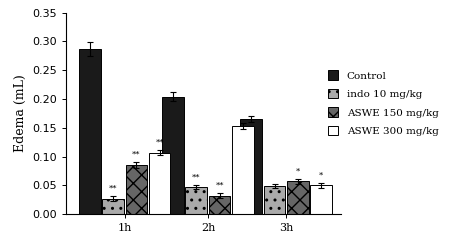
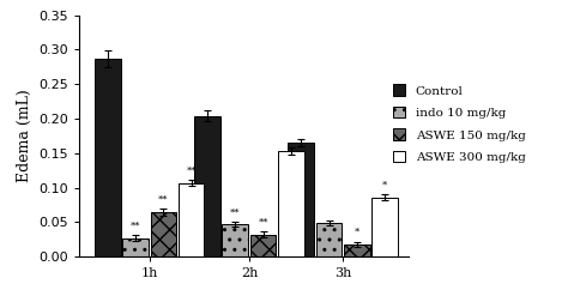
ASWE 150 mg/kg/1h: 0.085 -> 0.064
ASWE 150 mg/kg/3h: 0.057 -> 0.018
ASWE 300 mg/kg/3h: 0.050 -> 0.086
